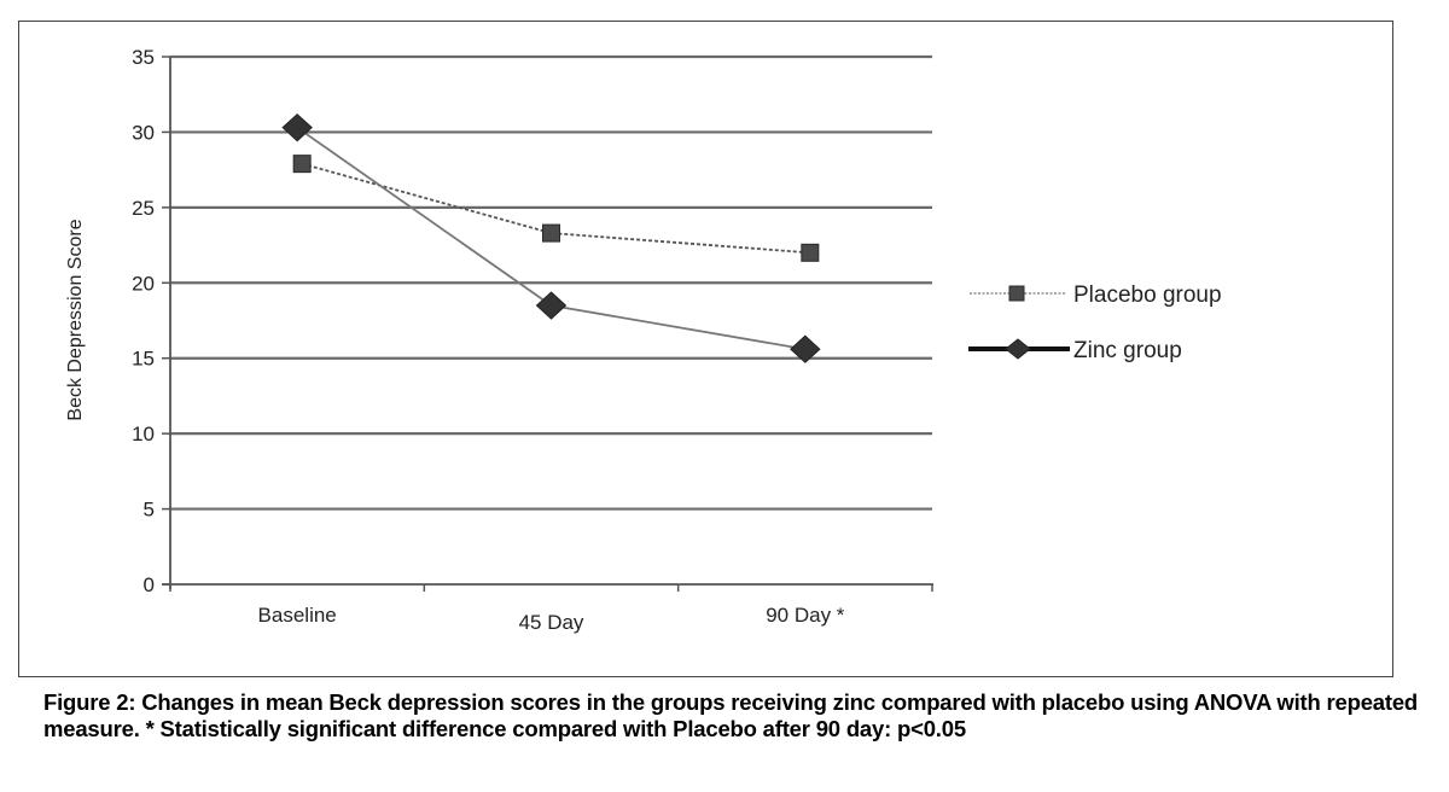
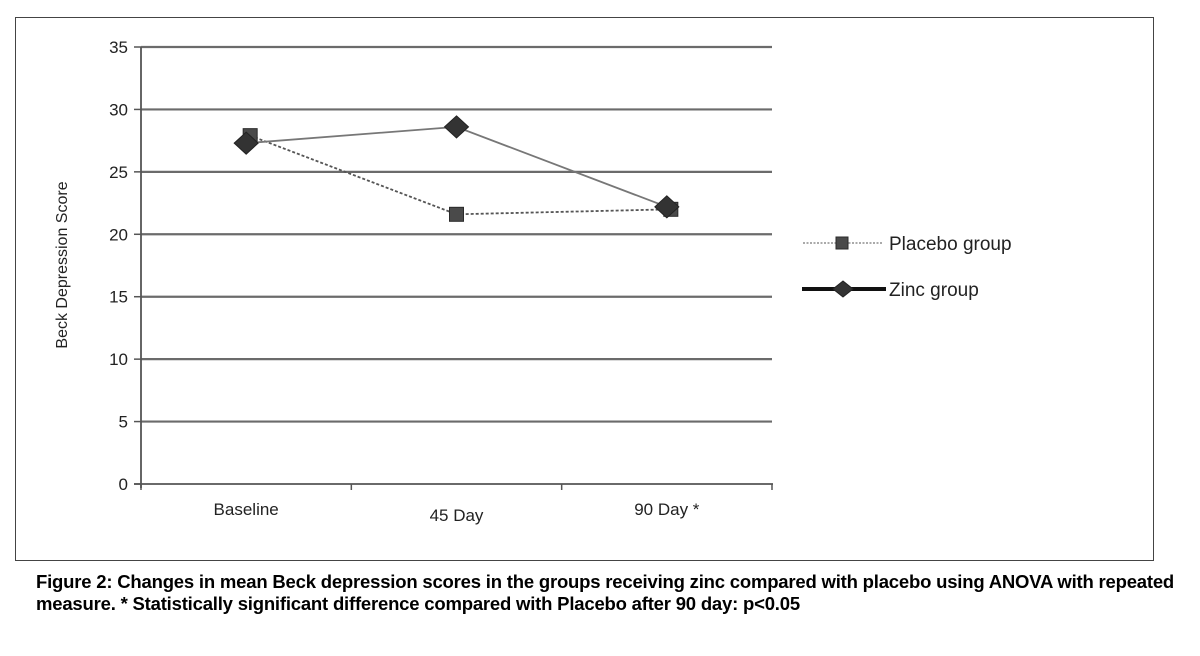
Zinc group/Baseline: 30.3 -> 27.3
Placebo group/45 Day: 23.3 -> 21.6
Zinc group/45 Day: 18.5 -> 28.6
Zinc group/90 Day *: 15.6 -> 22.2
